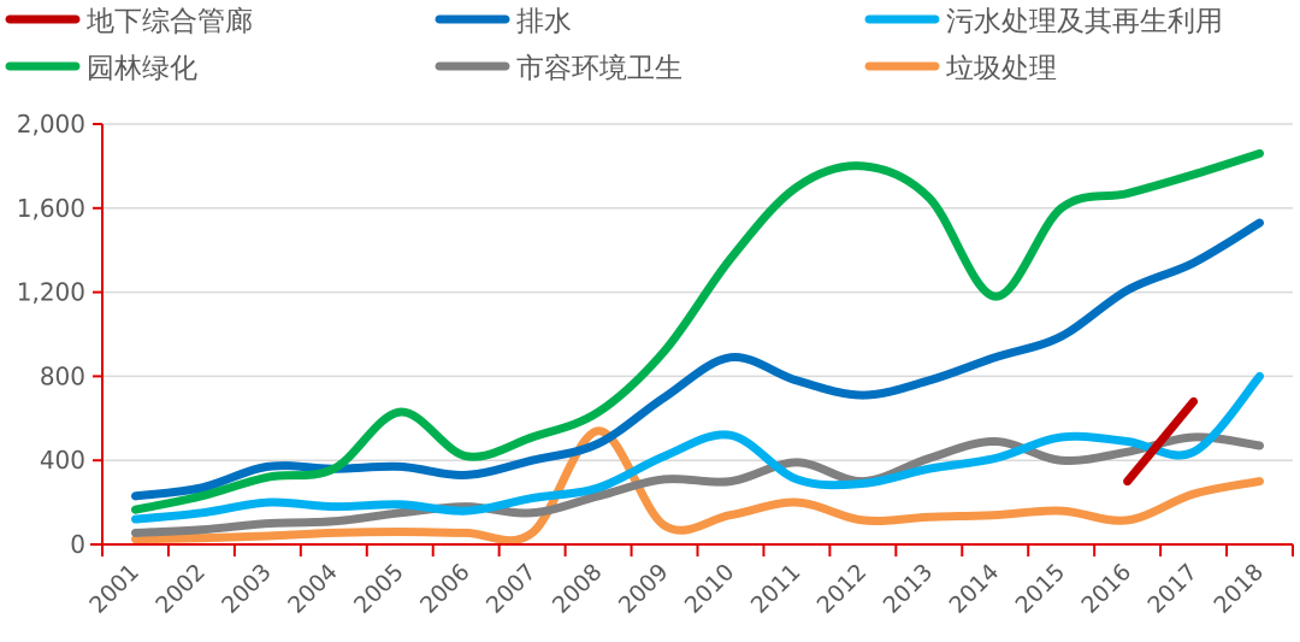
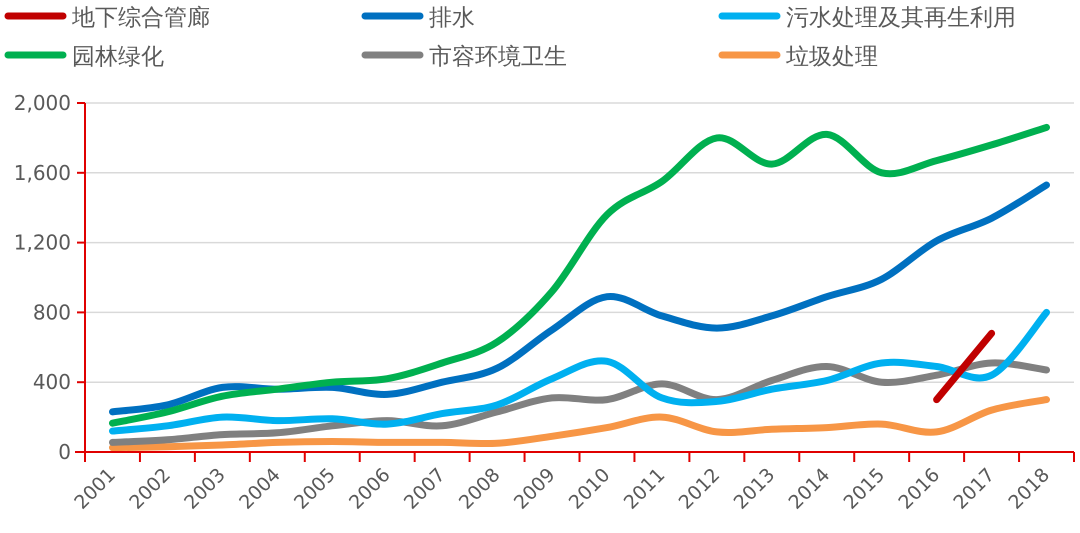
园林绿化/2005: 630 -> 400
垃圾处理/2008: 540 -> 50
园林绿化/2011: 1700 -> 1550
园林绿化/2014: 1180 -> 1820
